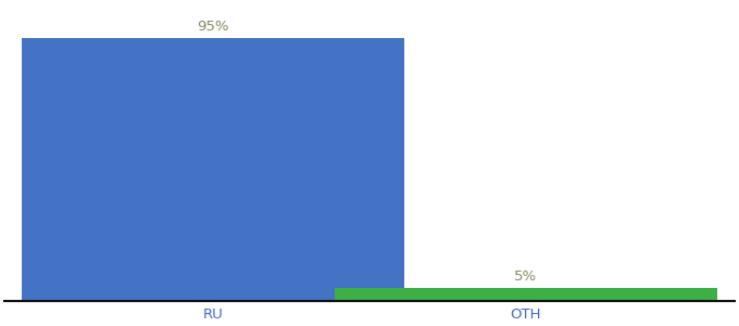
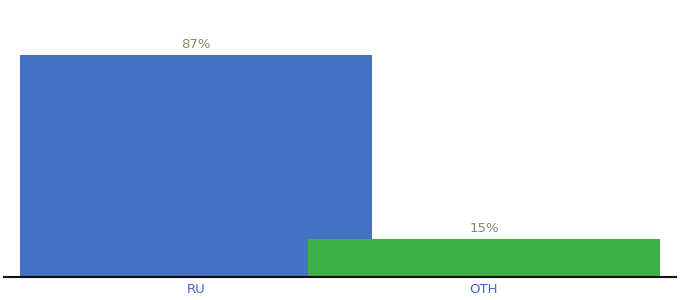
RU: 95% -> 87%
OTH: 5% -> 15%
